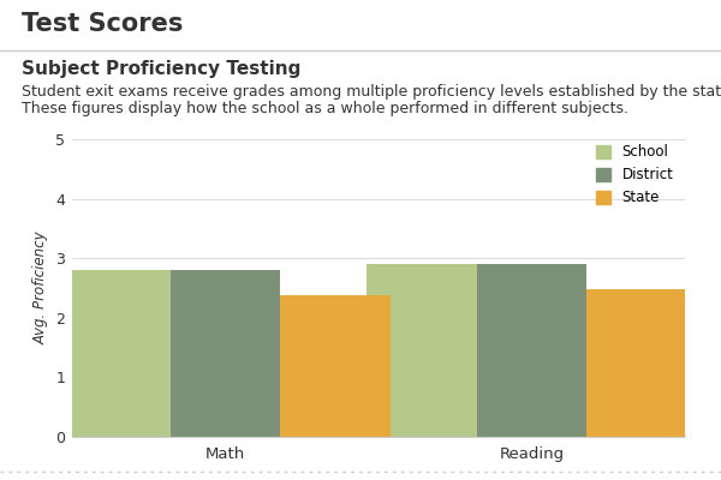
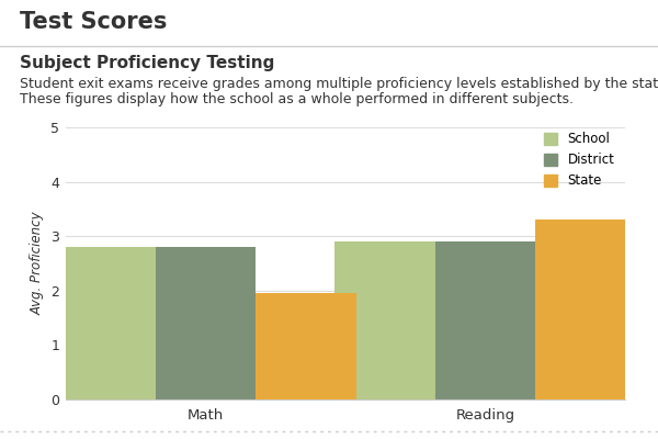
State/Math: 2.38 -> 1.95
State/Reading: 2.48 -> 3.30
